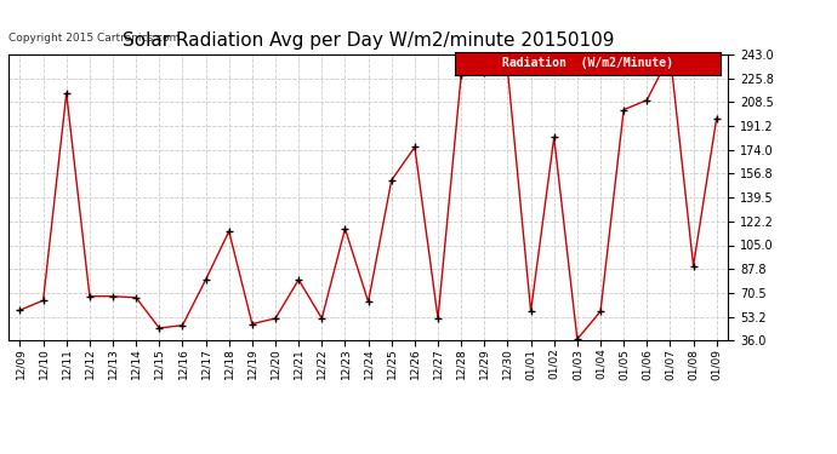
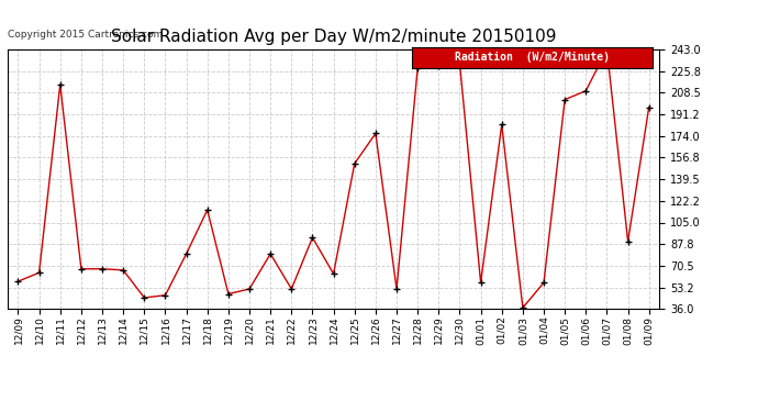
12/23: 117 -> 93
